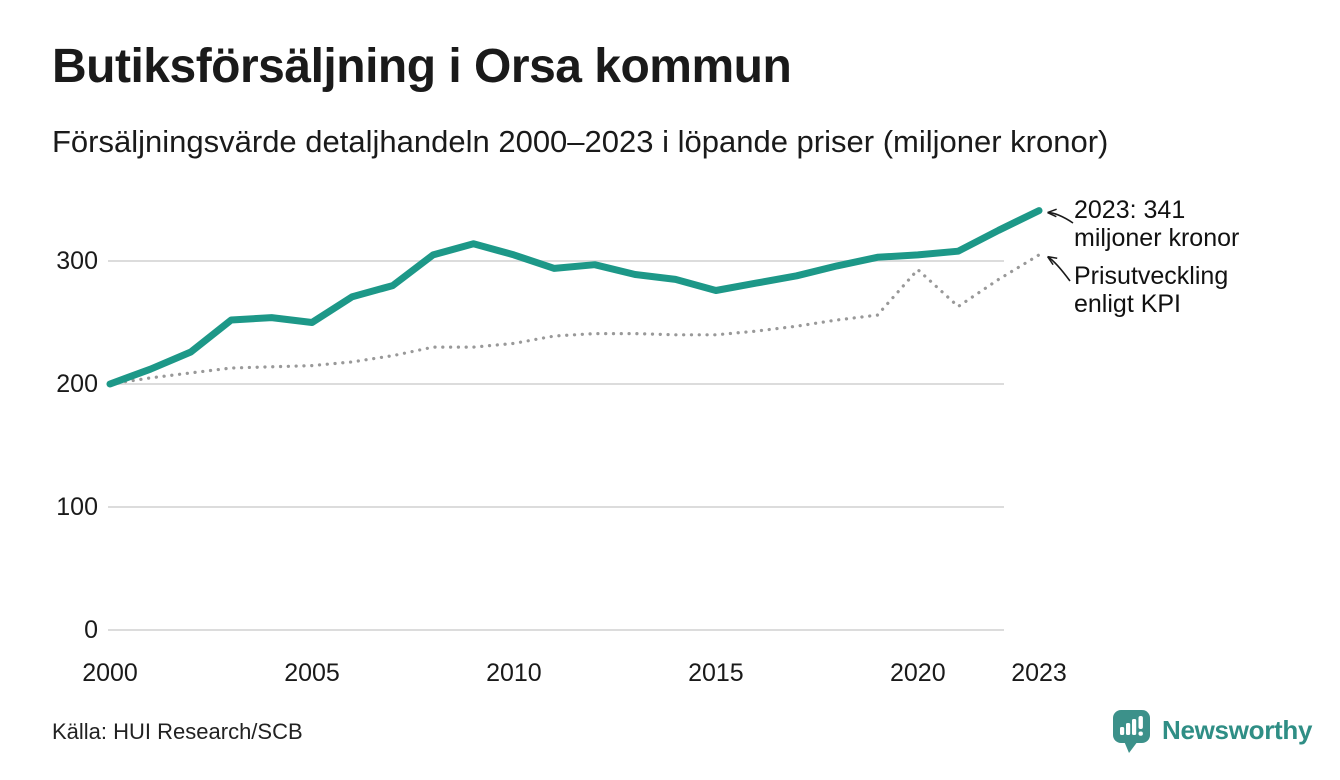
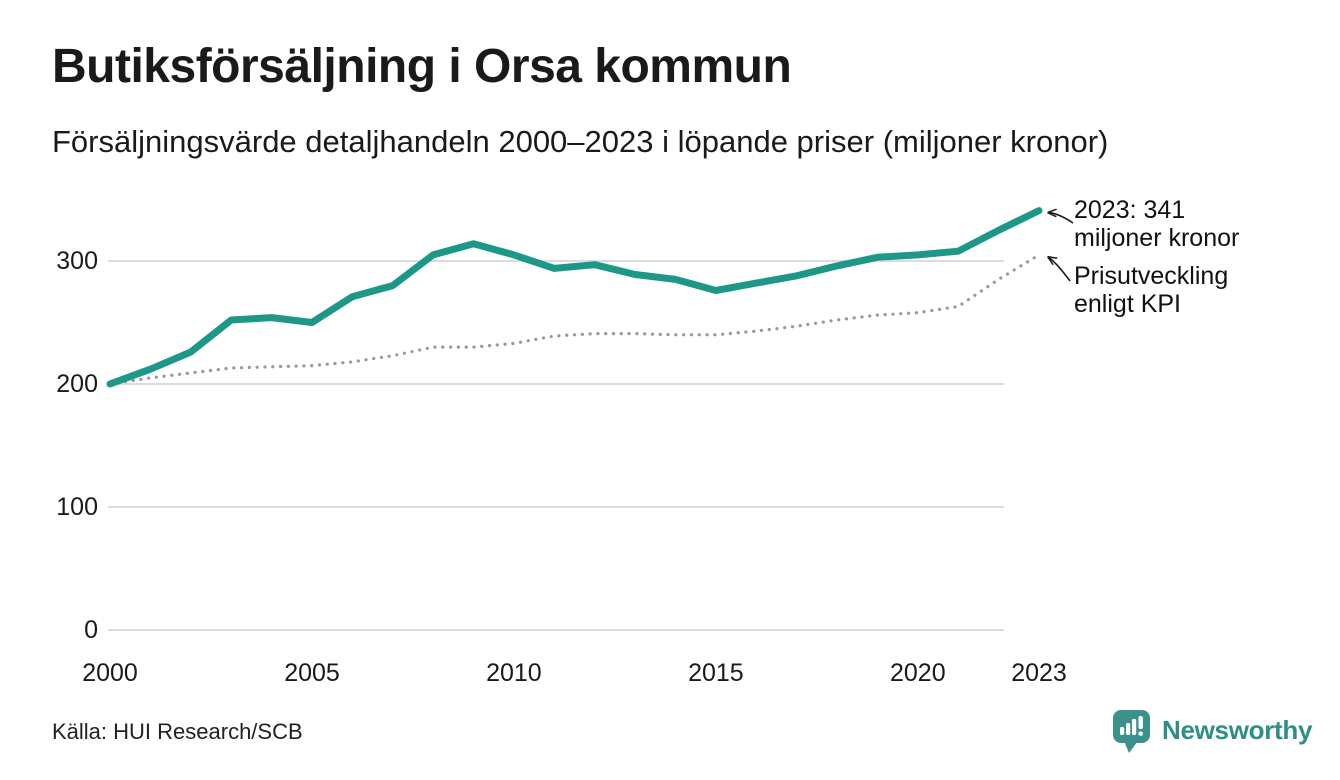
Prisutveckling enligt KPI/2020: 293 -> 258
